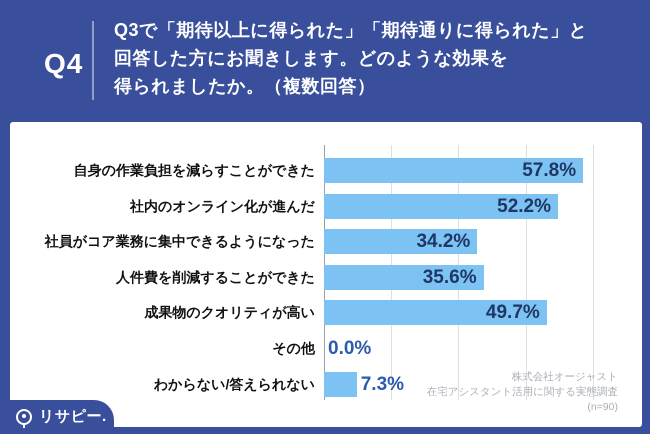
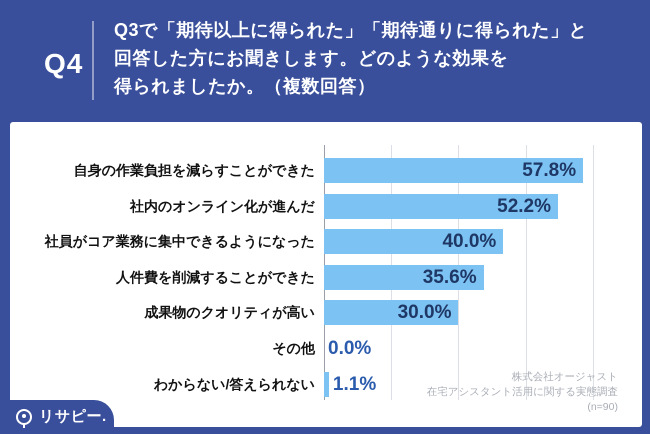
社員がコア業務に集中できるようになった: 34.2% -> 40.0%
成果物のクオリティが高い: 49.7% -> 30.0%
わからない/答えられない: 7.3% -> 1.1%
